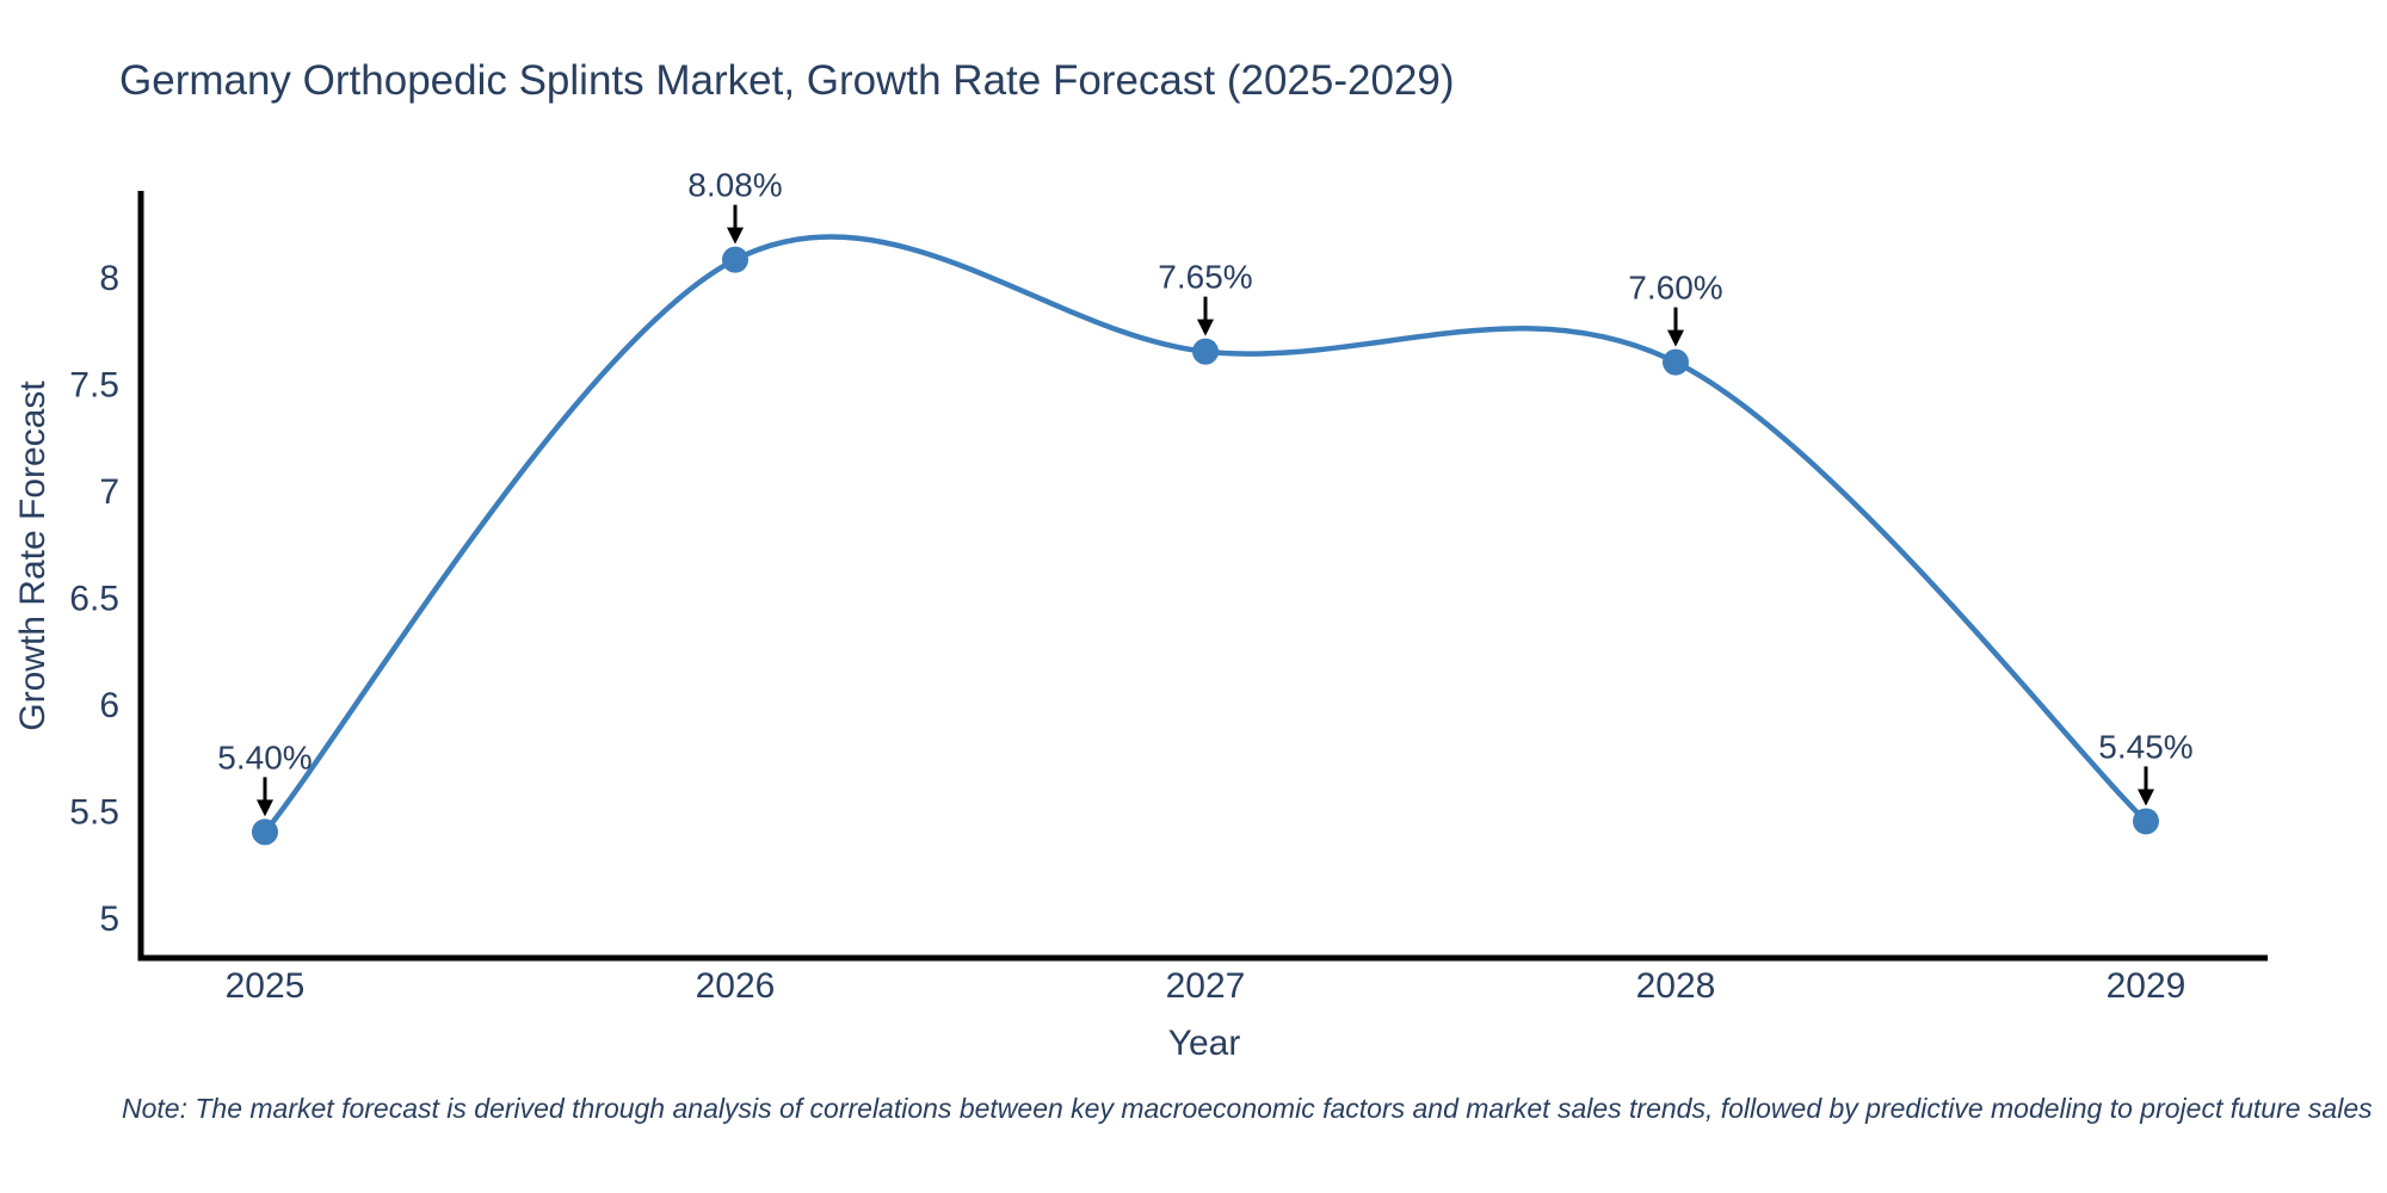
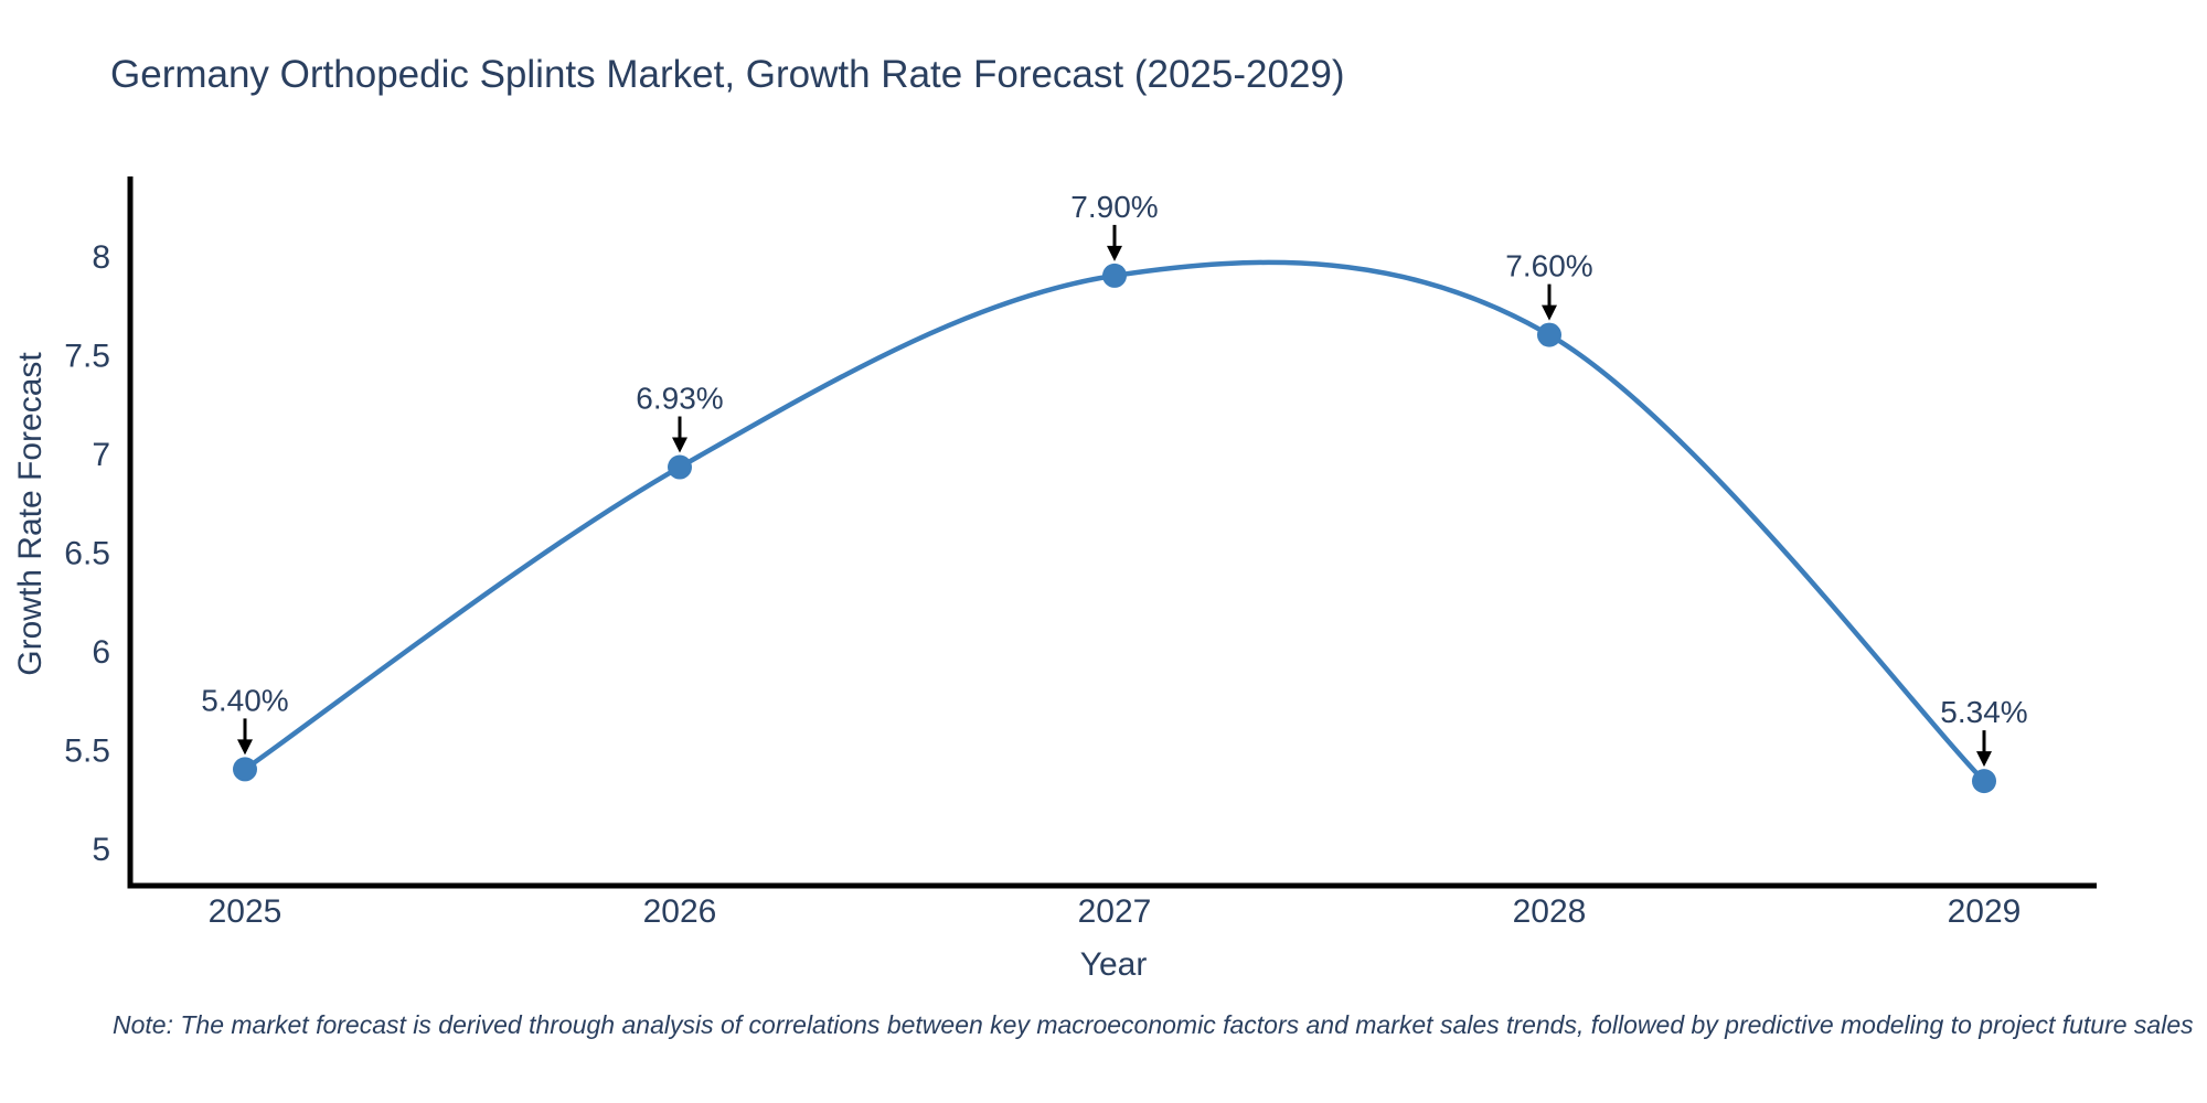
2026: 8.08% -> 6.93%
2027: 7.65% -> 7.90%
2029: 5.45% -> 5.34%
